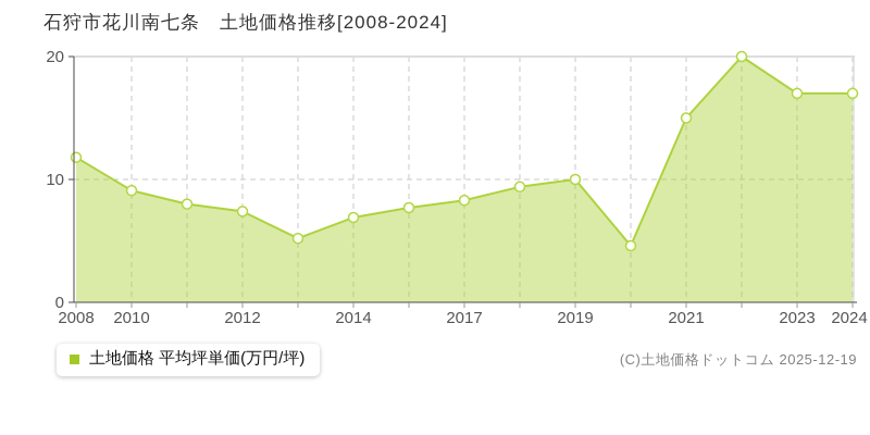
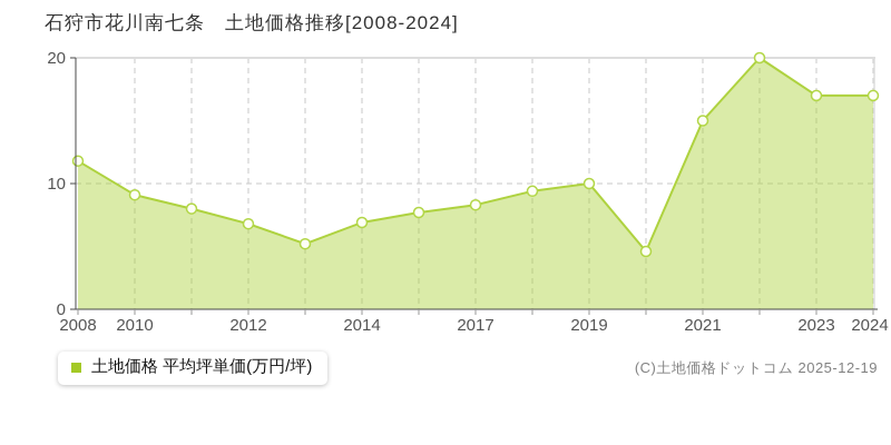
2012: 7.4 -> 6.8
